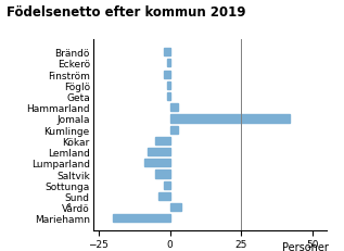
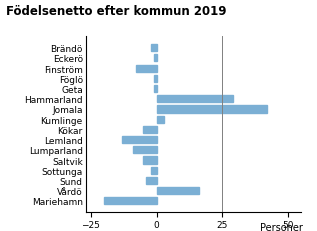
Finström: -2 -> -8
Hammarland: 3 -> 29
Lemland: -8 -> -13
Vårdö: 4 -> 16
